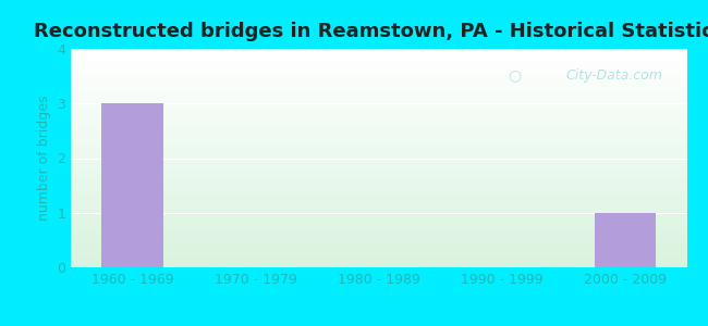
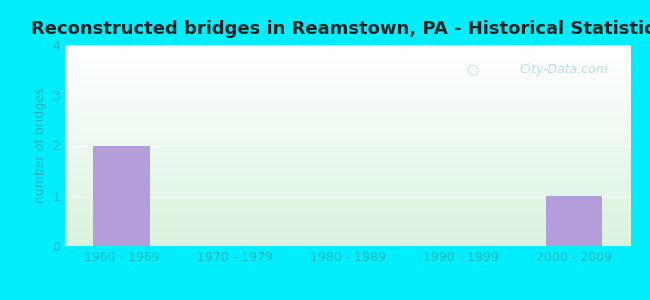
1960 - 1969: 3 -> 2
